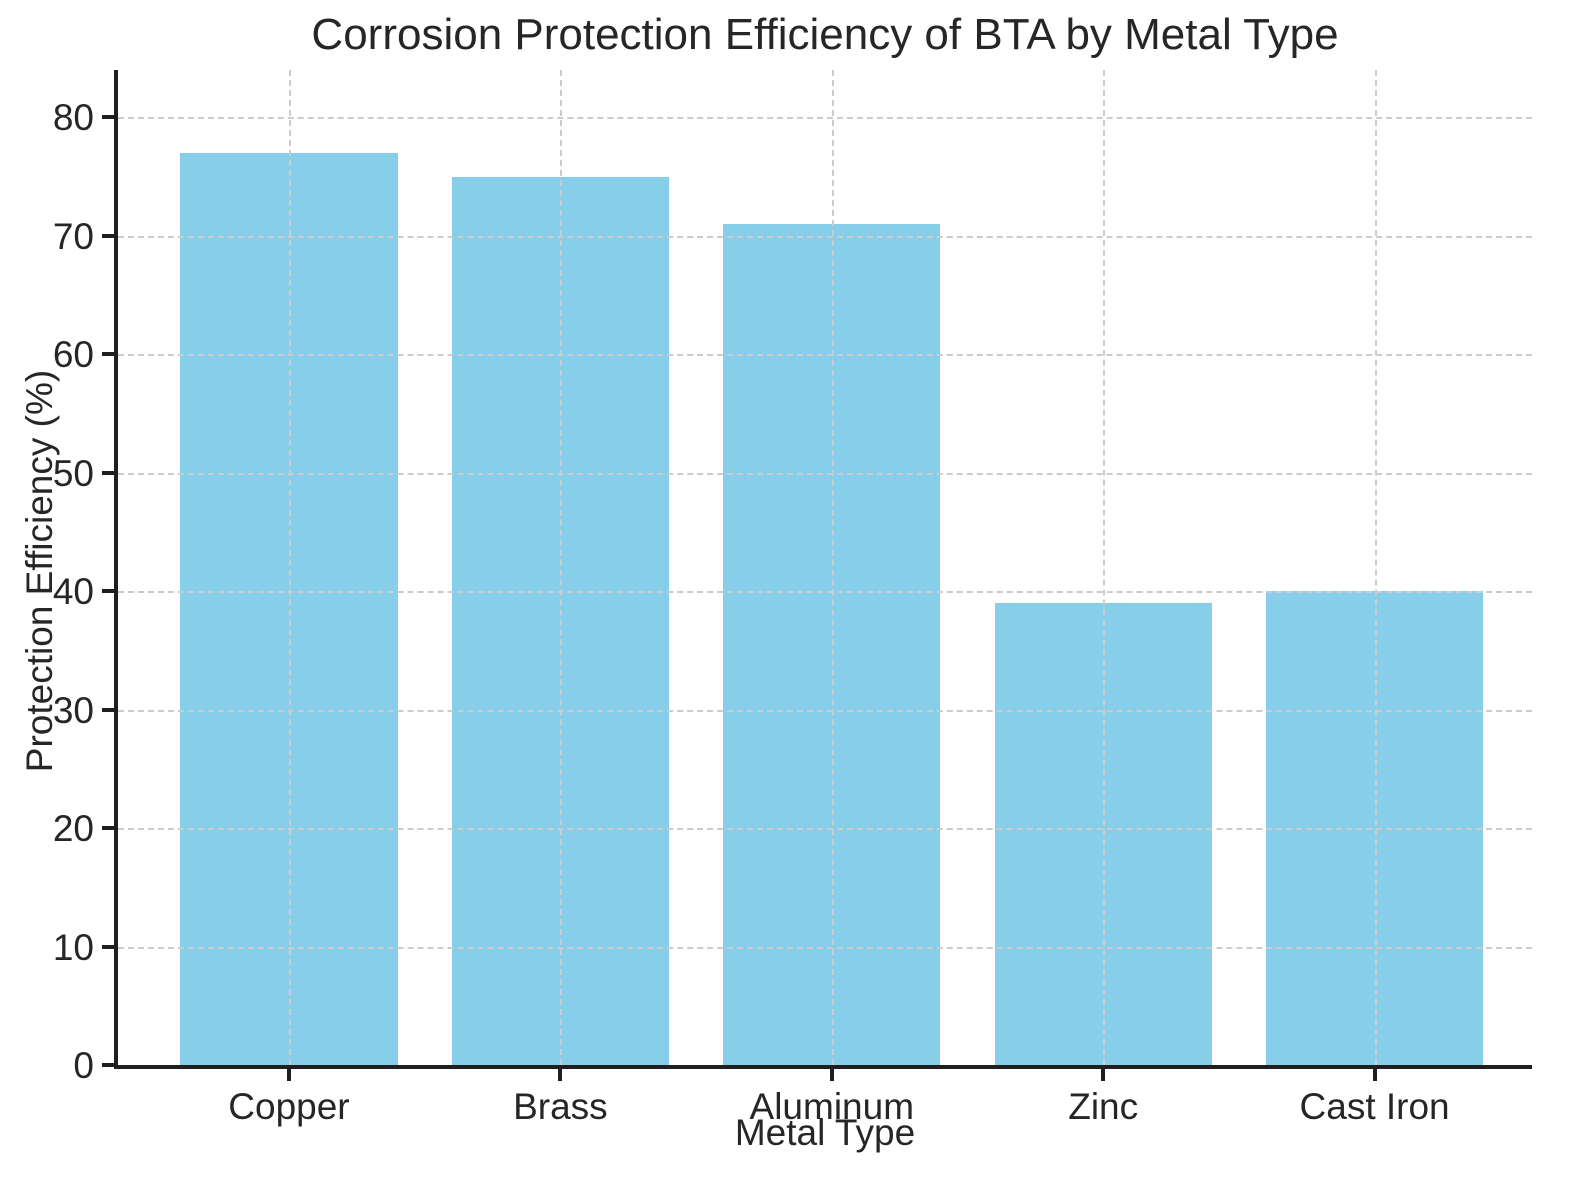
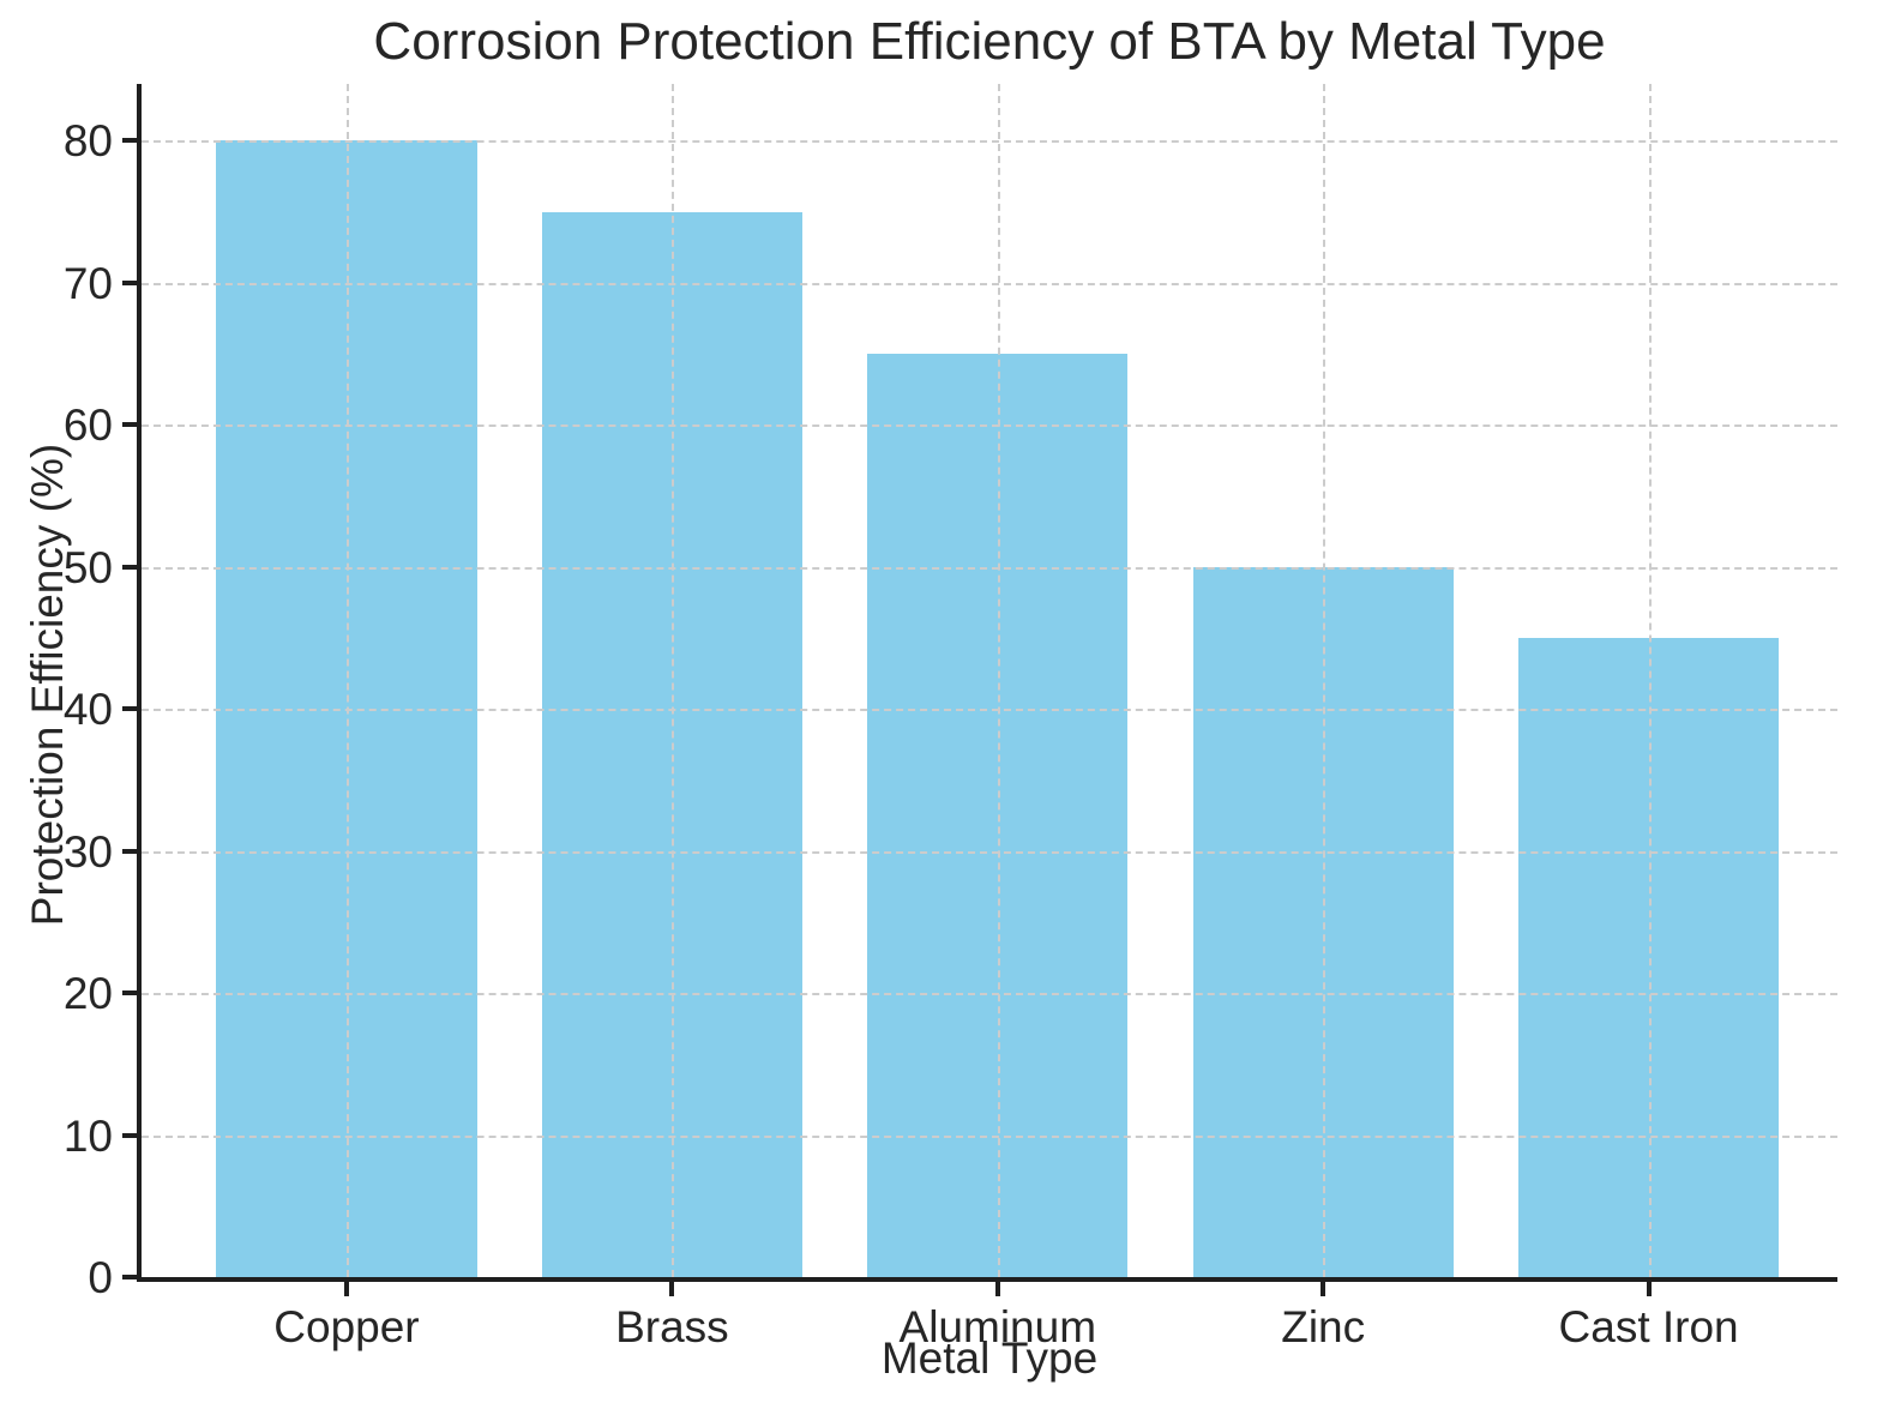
Copper: 77 -> 80
Aluminum: 71 -> 65
Zinc: 39 -> 50
Cast Iron: 40 -> 45
